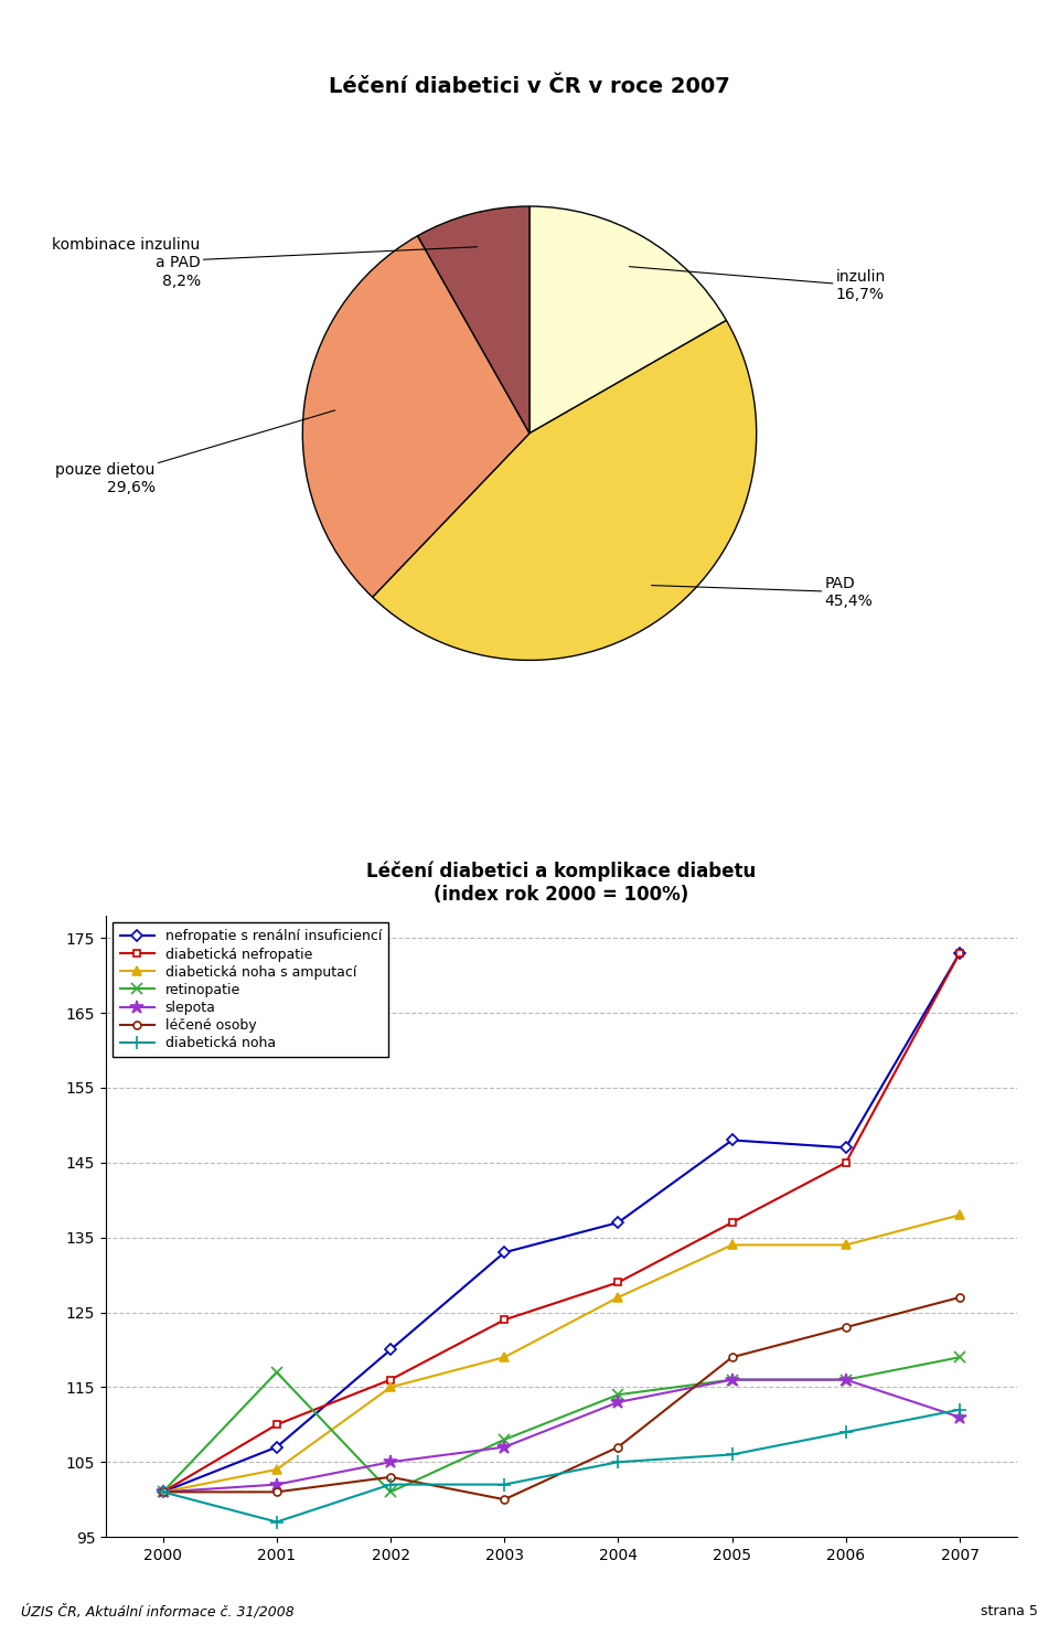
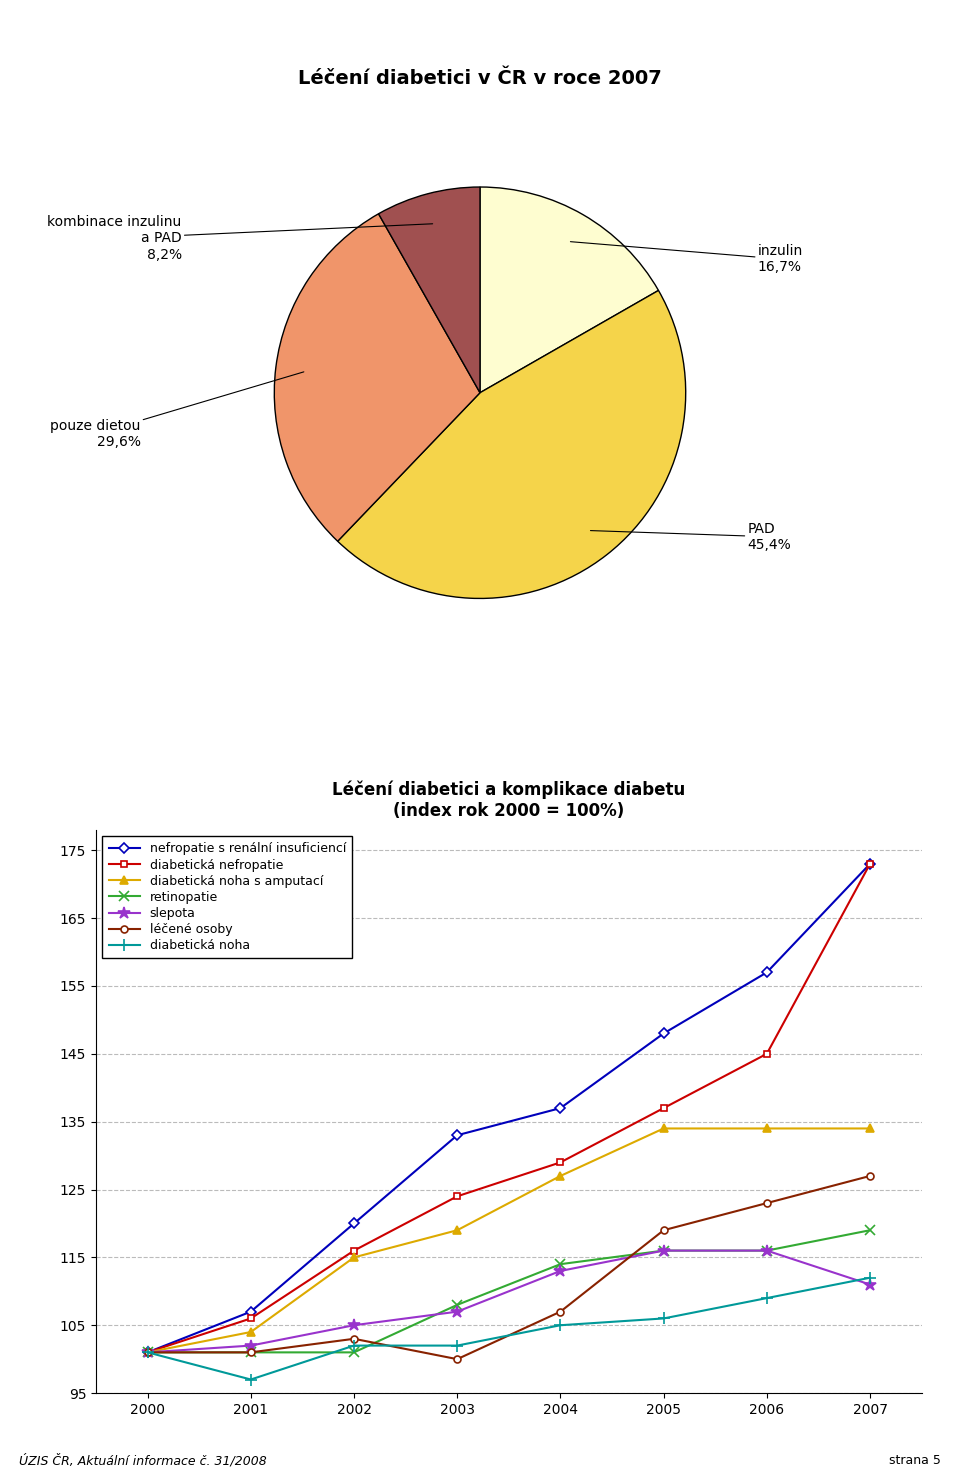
diabetická nefropatie/2001: 110 -> 106
retinopatie/2001: 117 -> 101
nefropatie s renální insuficiencí/2006: 147 -> 157
diabetická noha s amputací/2007: 138 -> 134
